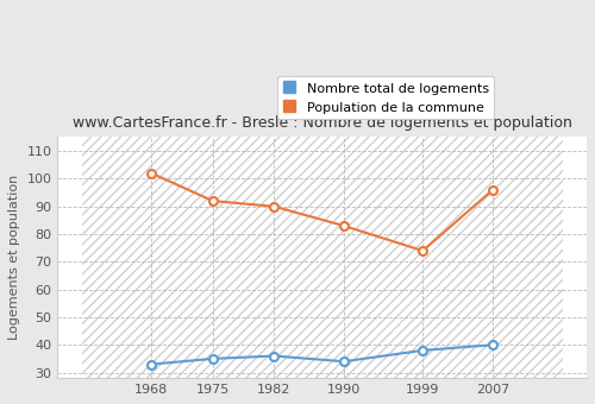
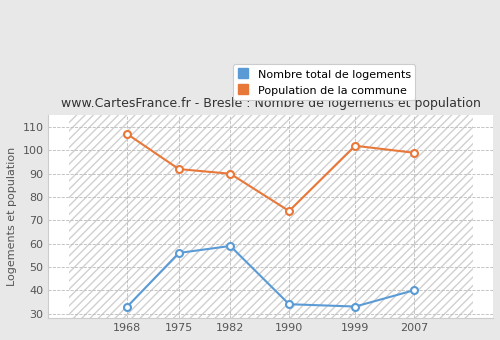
Population de la commune/1968: 102 -> 107
Nombre total de logements/1975: 35 -> 56
Nombre total de logements/1982: 36 -> 59
Population de la commune/1990: 83 -> 74
Nombre total de logements/1999: 38 -> 33
Population de la commune/1999: 74 -> 102
Population de la commune/2007: 96 -> 99
